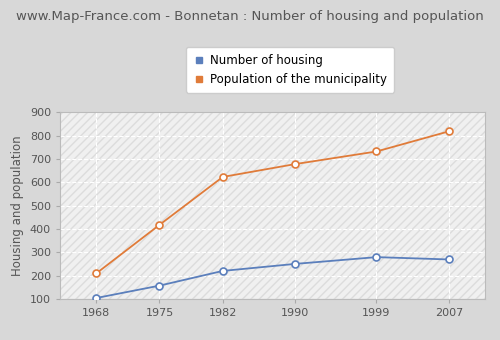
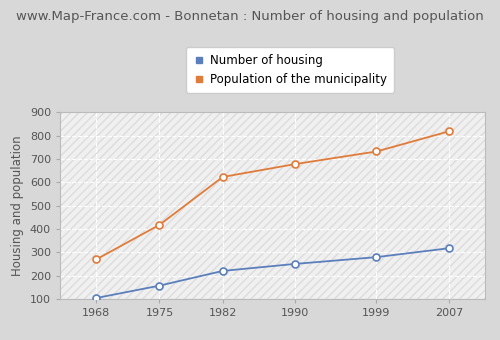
Population of the municipality/1968: 210 -> 270
Number of housing/2007: 270 -> 318
